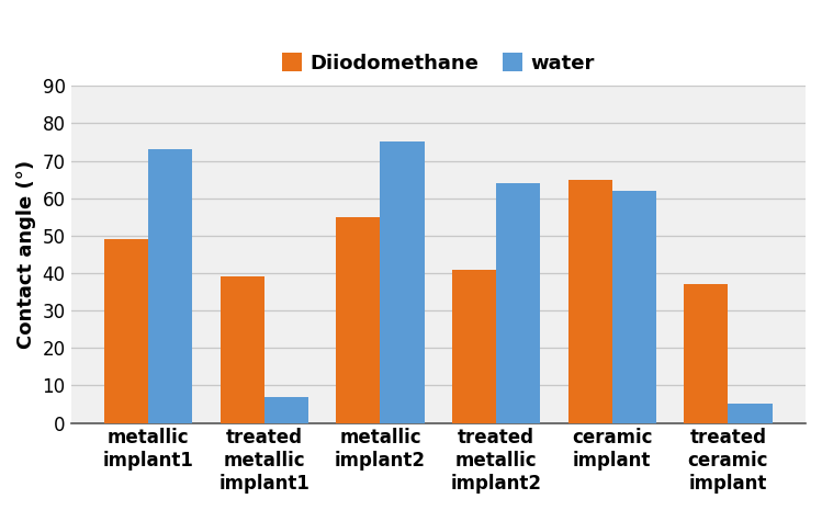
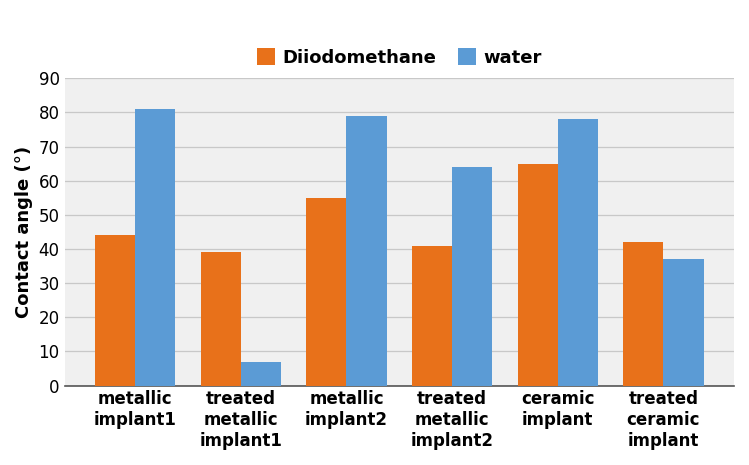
Diiodomethane/metallic implant1: 49 -> 44
water/metallic implant1: 73 -> 81
water/metallic implant2: 75 -> 79
water/ceramic implant: 62 -> 78
Diiodomethane/treated ceramic implant: 37 -> 42
water/treated ceramic implant: 5 -> 37
